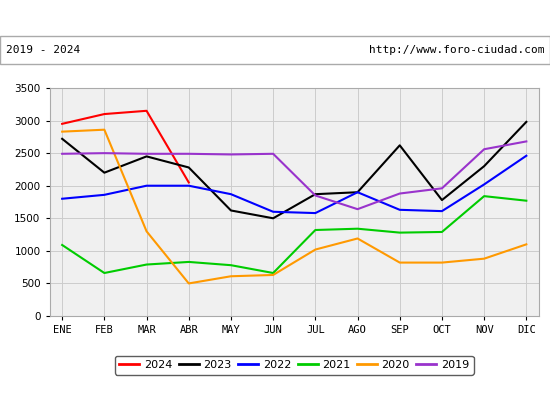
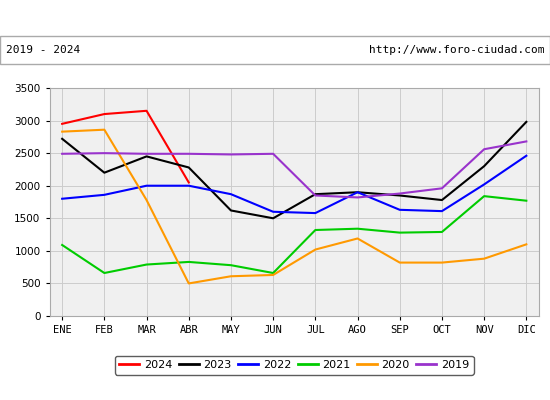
2020/MAR: 1300 -> 1780
2019/AGO: 1640 -> 1820
2023/SEP: 2620 -> 1850
